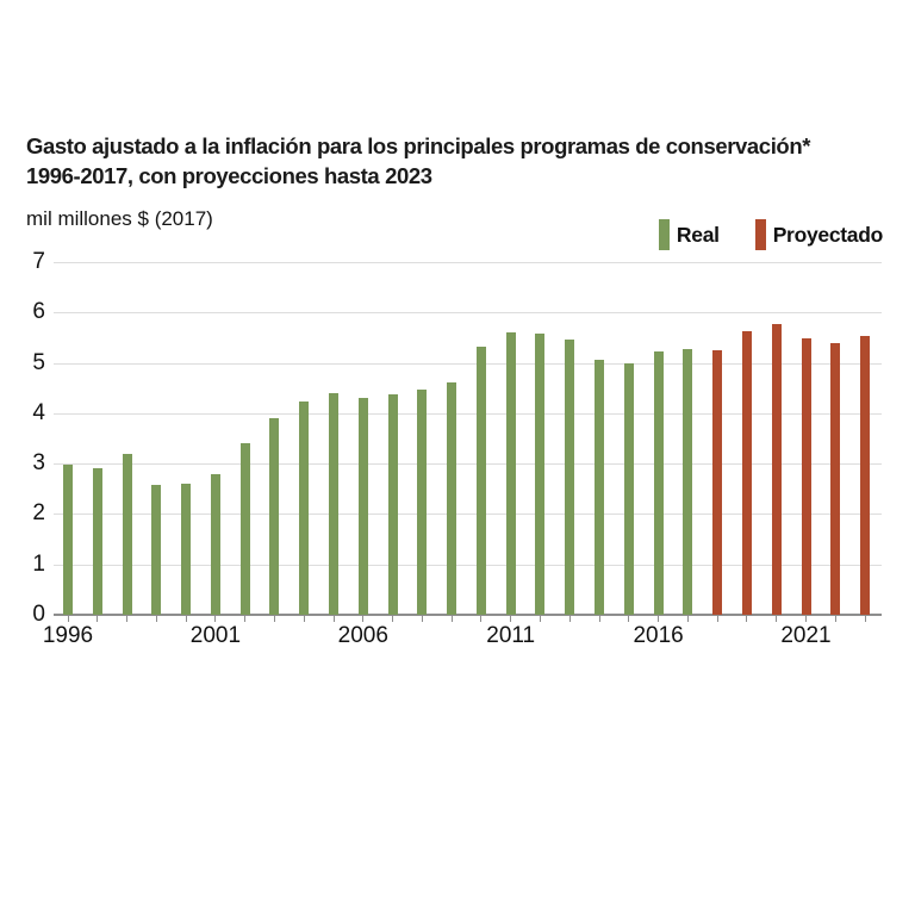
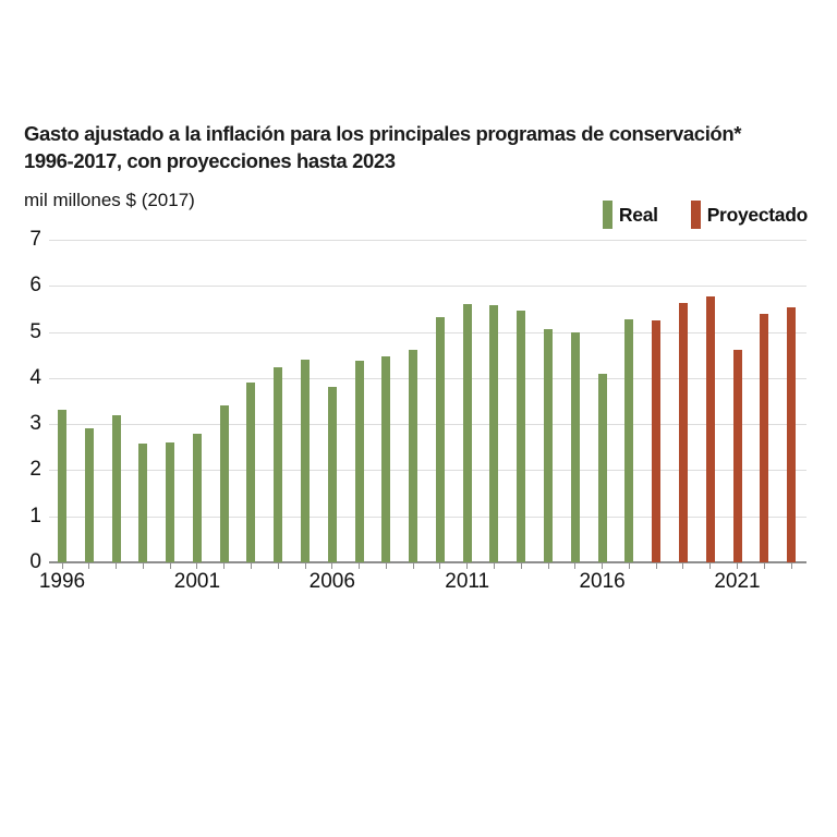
Real/1996: 3.0 -> 3.3
Real/2006: 4.3 -> 3.8
Real/2016: 5.2 -> 4.1
Proyectado/2021: 5.5 -> 4.6
